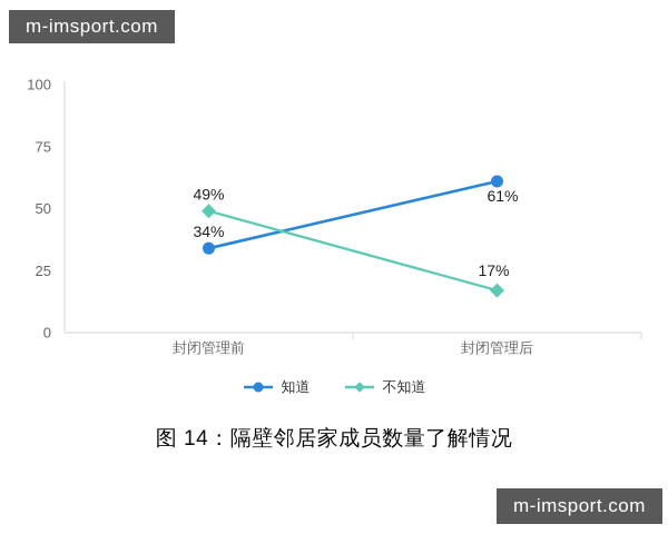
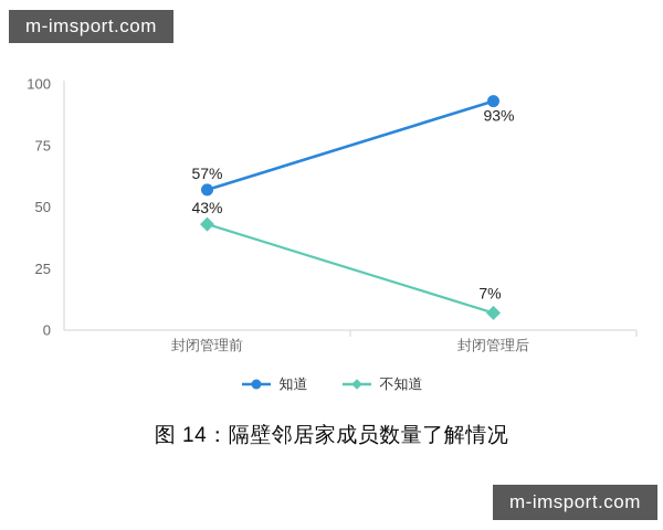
知道/封闭管理前: 34% -> 57%
不知道/封闭管理前: 49% -> 43%
知道/封闭管理后: 61% -> 93%
不知道/封闭管理后: 17% -> 7%
